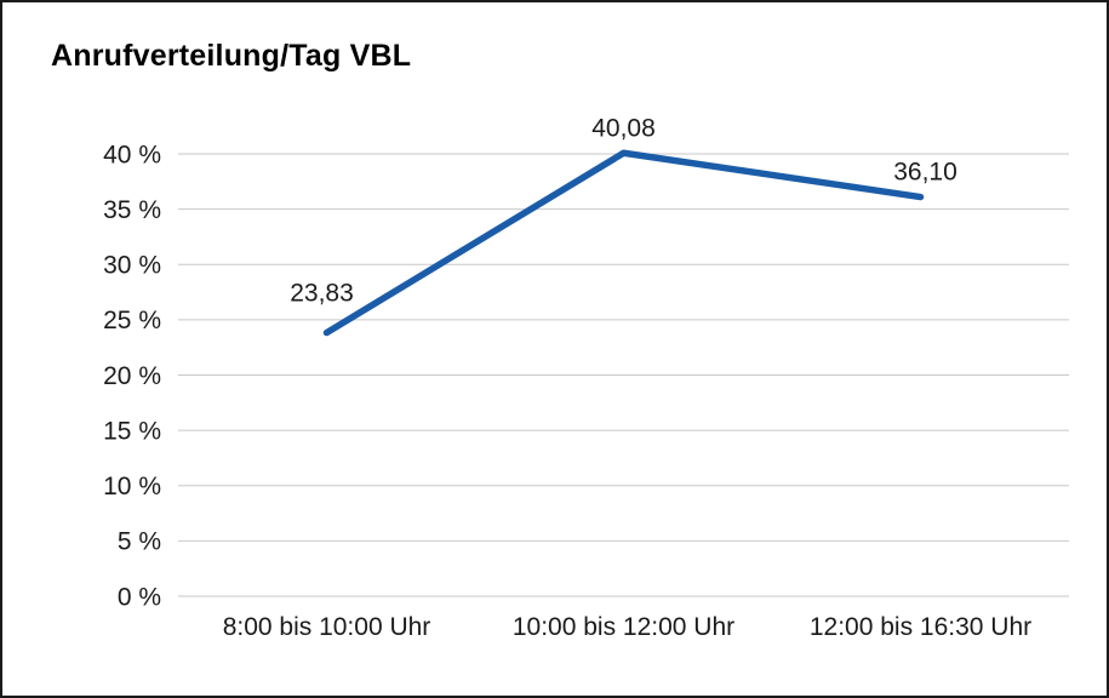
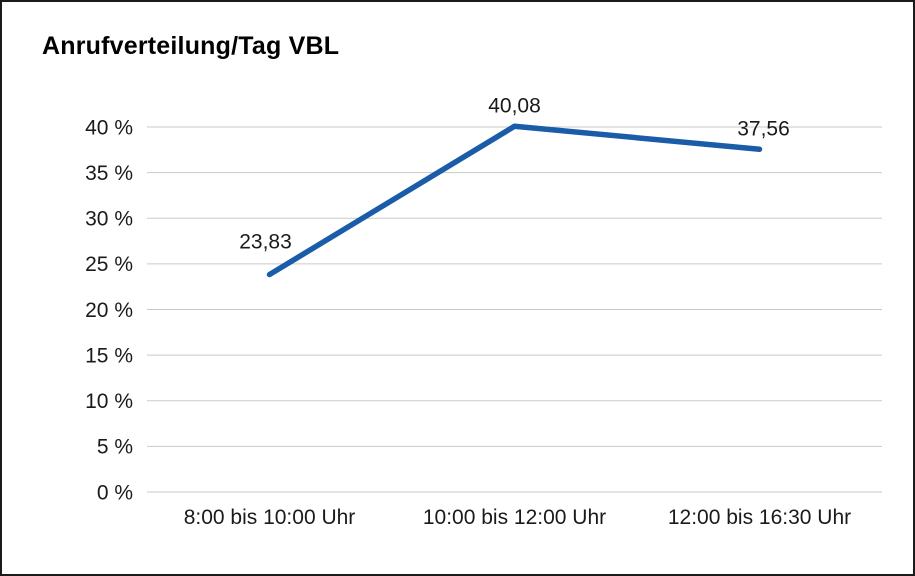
12:00 bis 16:30 Uhr: 36,10 -> 37,56
